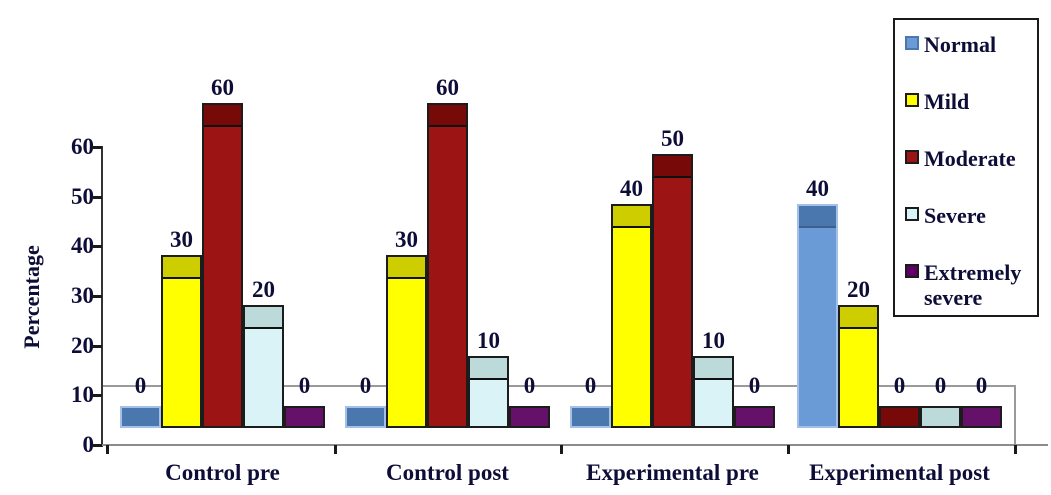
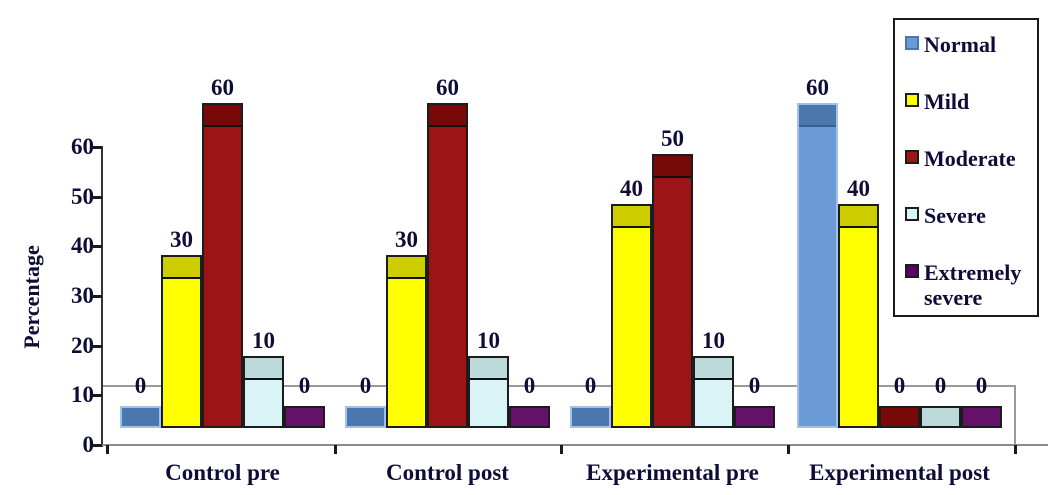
Severe/Control pre: 20 -> 10
Normal/Experimental post: 40 -> 60
Mild/Experimental post: 20 -> 40
